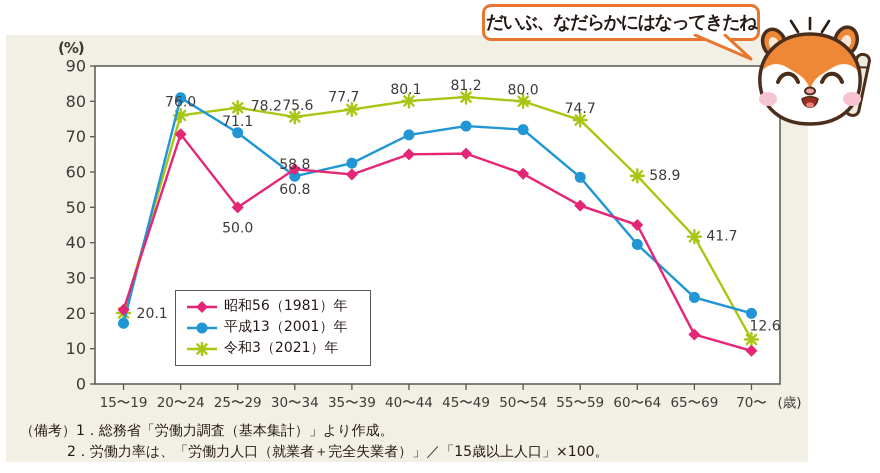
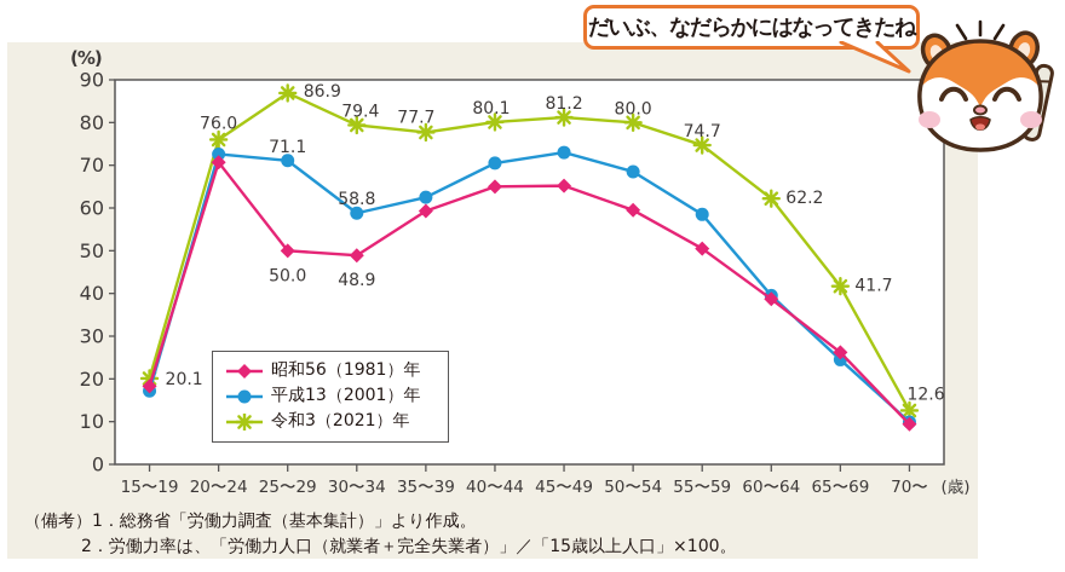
昭和56（1981）年/15〜19: 21 -> 18
平成13（2001）年/20〜24: 81 -> 73
令和3（2021）年/25〜29: 78.2 -> 86.9
昭和56（1981）年/30〜34: 60.8 -> 48.9
令和3（2021）年/30〜34: 75.6 -> 79.4
平成13（2001）年/50〜54: 72 -> 68
昭和56（1981）年/60〜64: 45 -> 39
令和3（2021）年/60〜64: 58.9 -> 62.2
昭和56（1981）年/65〜69: 14 -> 26
平成13（2001）年/70〜: 20 -> 10
